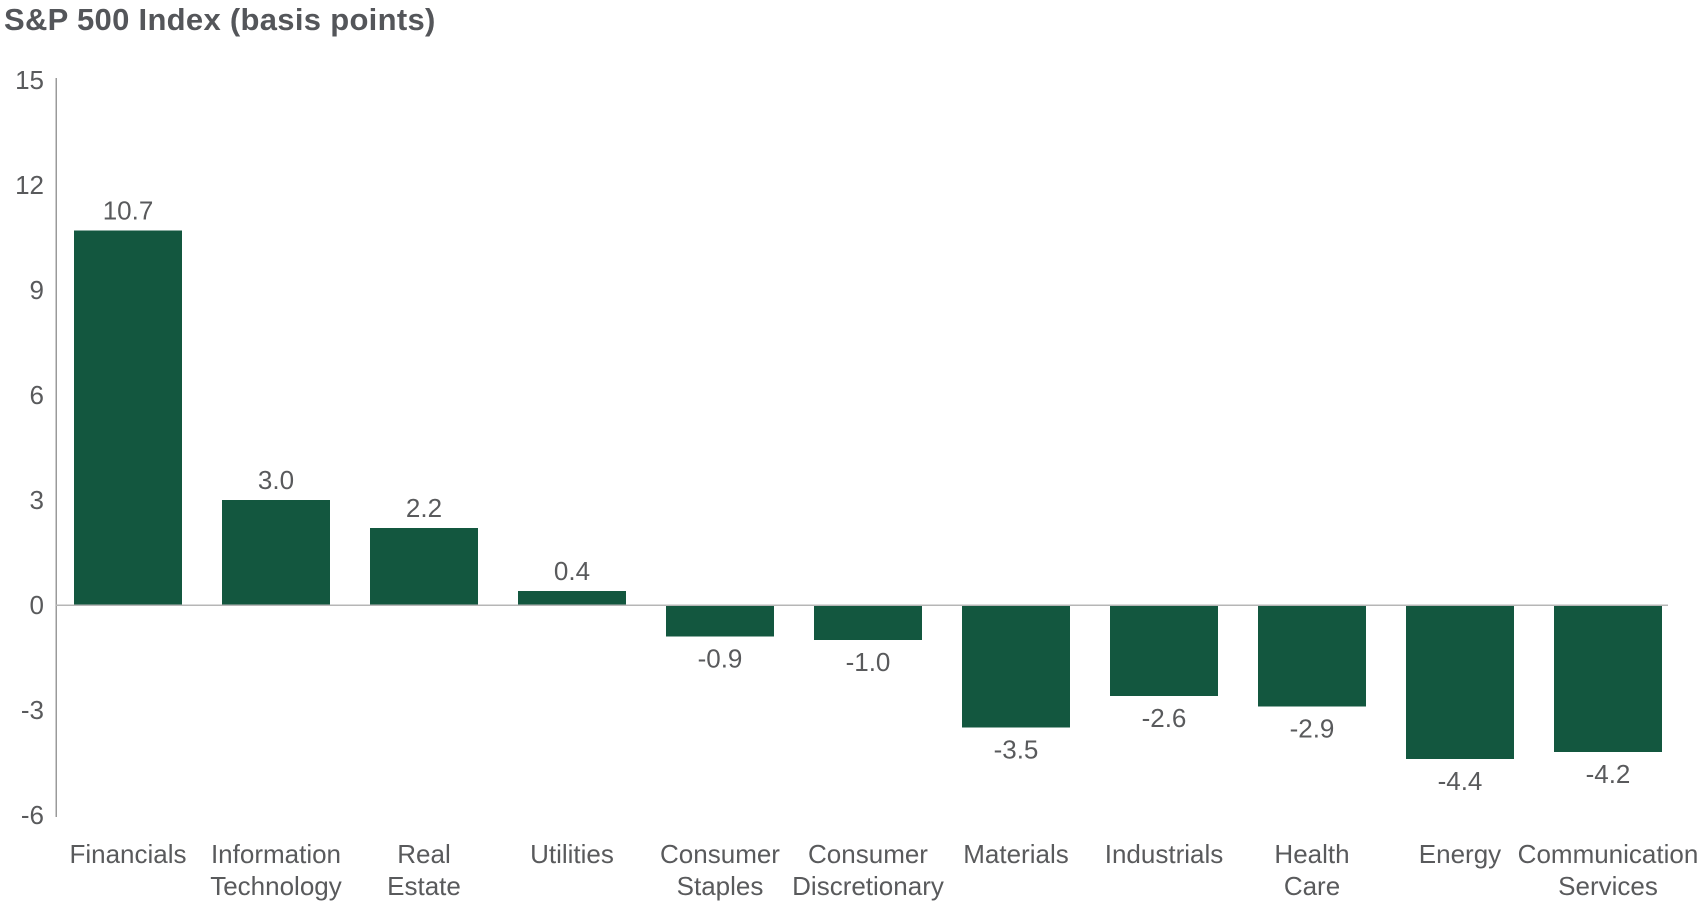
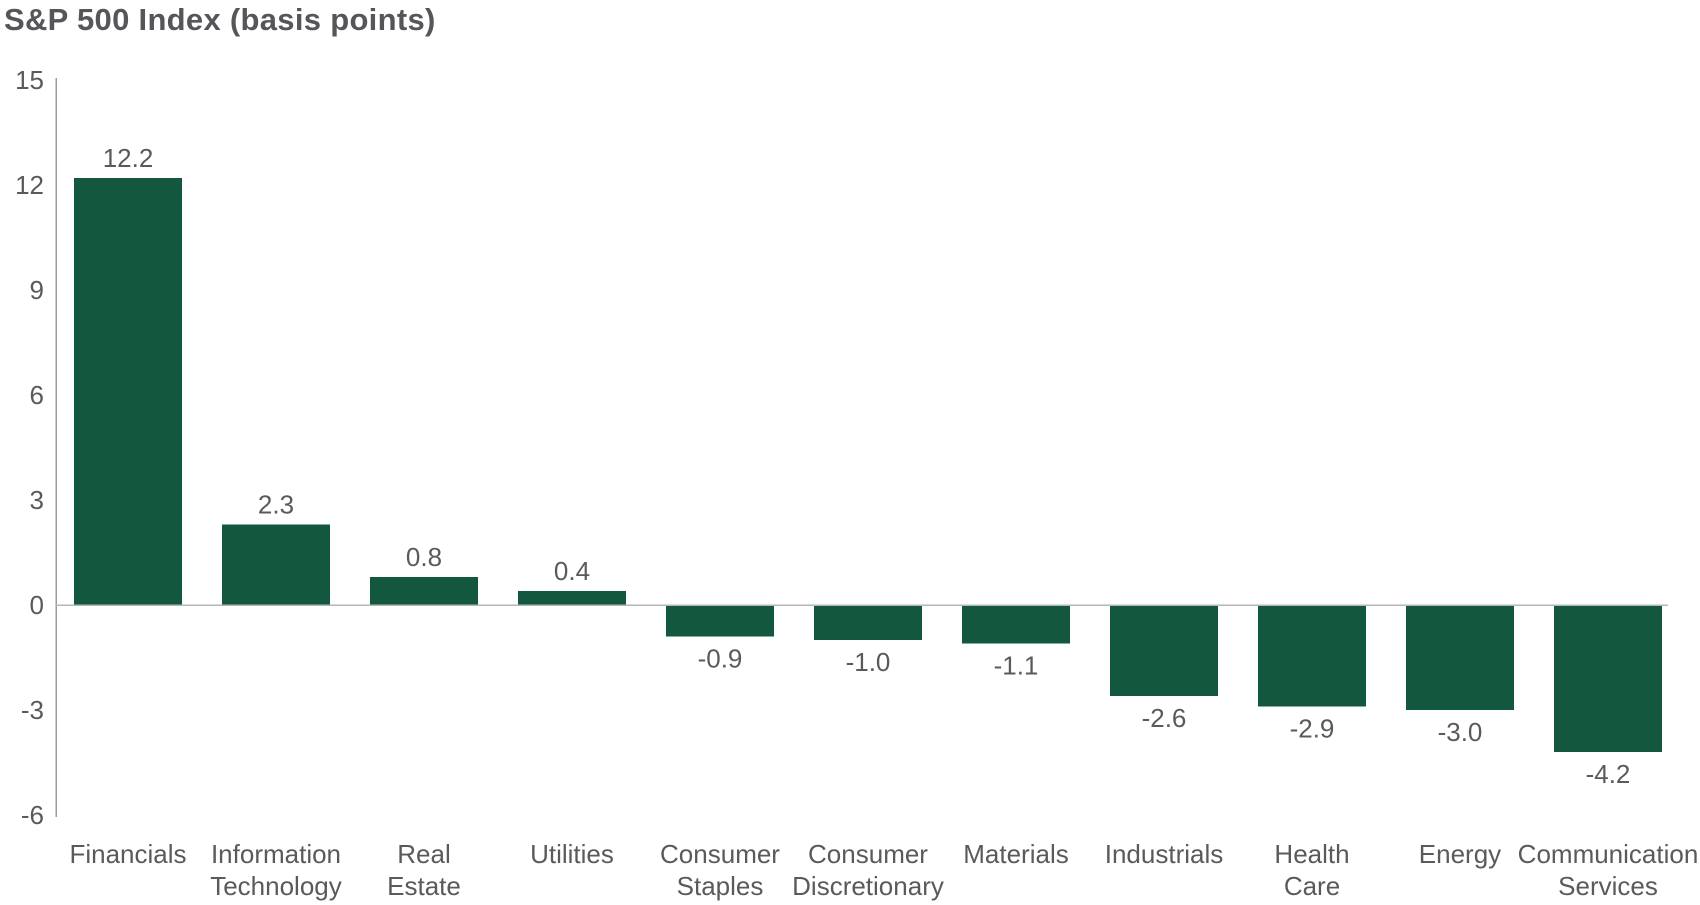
Financials: 10.7 -> 12.2
Information Technology: 3.0 -> 2.3
Real Estate: 2.2 -> 0.8
Materials: -3.5 -> -1.1
Energy: -4.4 -> -3.0
